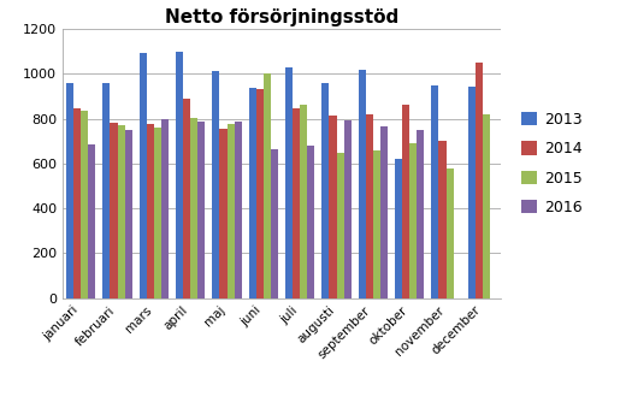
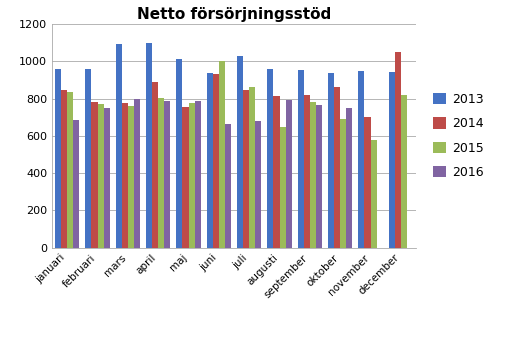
2013/september: 1020 -> 960
2015/september: 660 -> 780
2013/oktober: 620 -> 940
